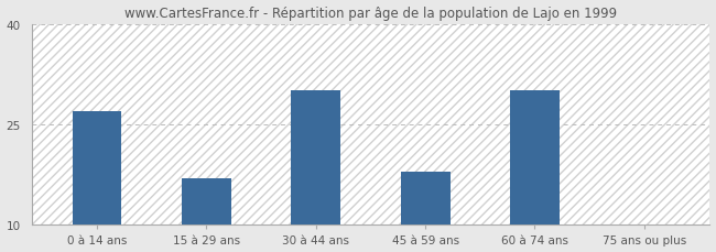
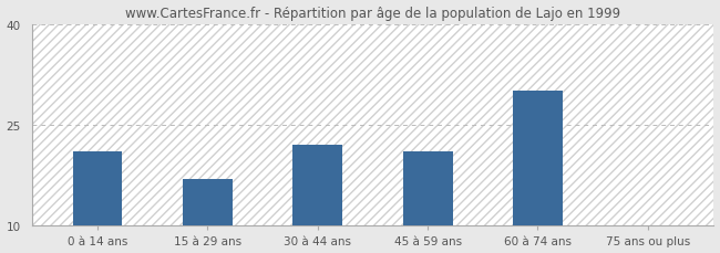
0 à 14 ans: 27 -> 21
30 à 44 ans: 30 -> 22
45 à 59 ans: 18 -> 21
